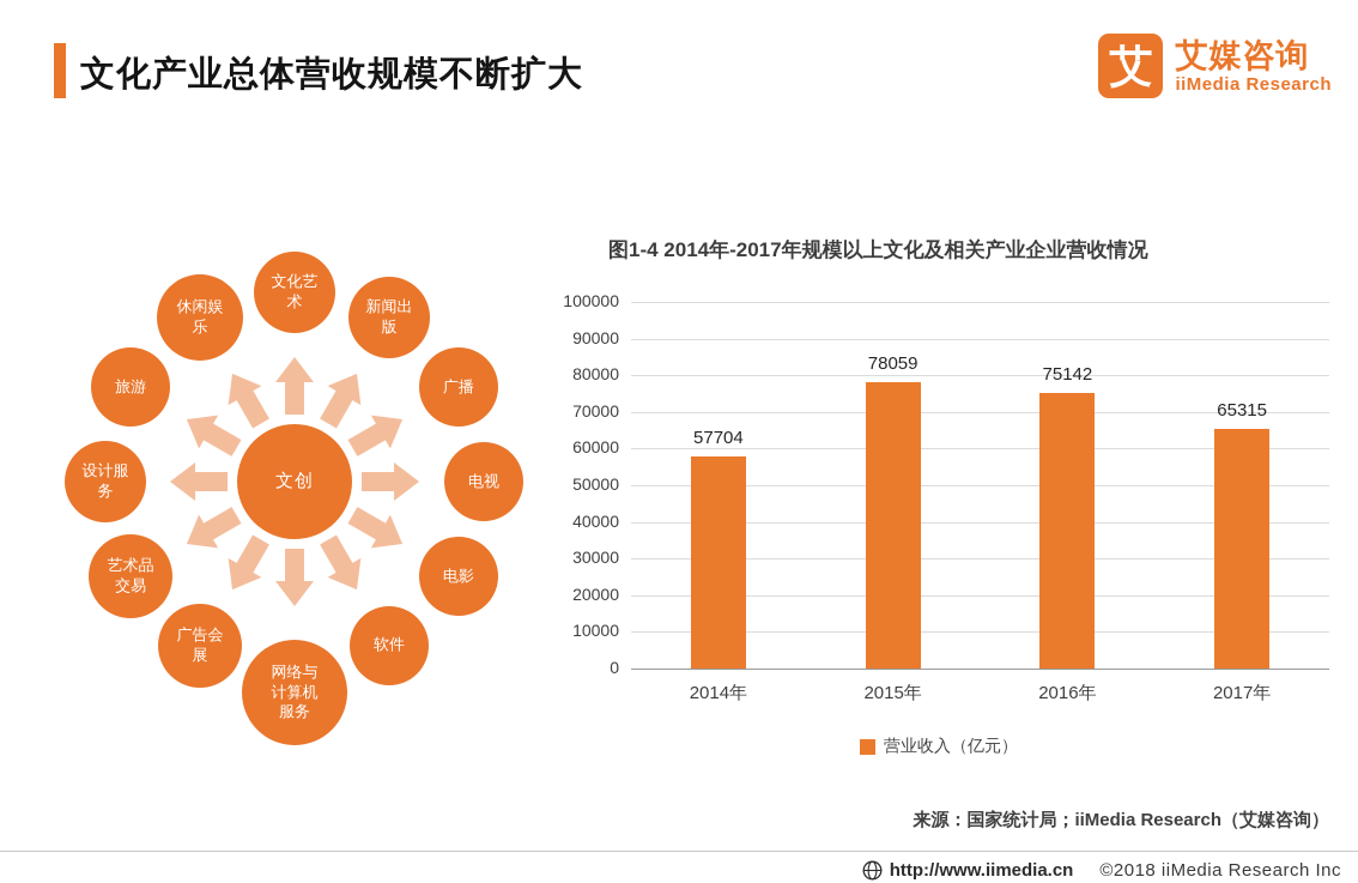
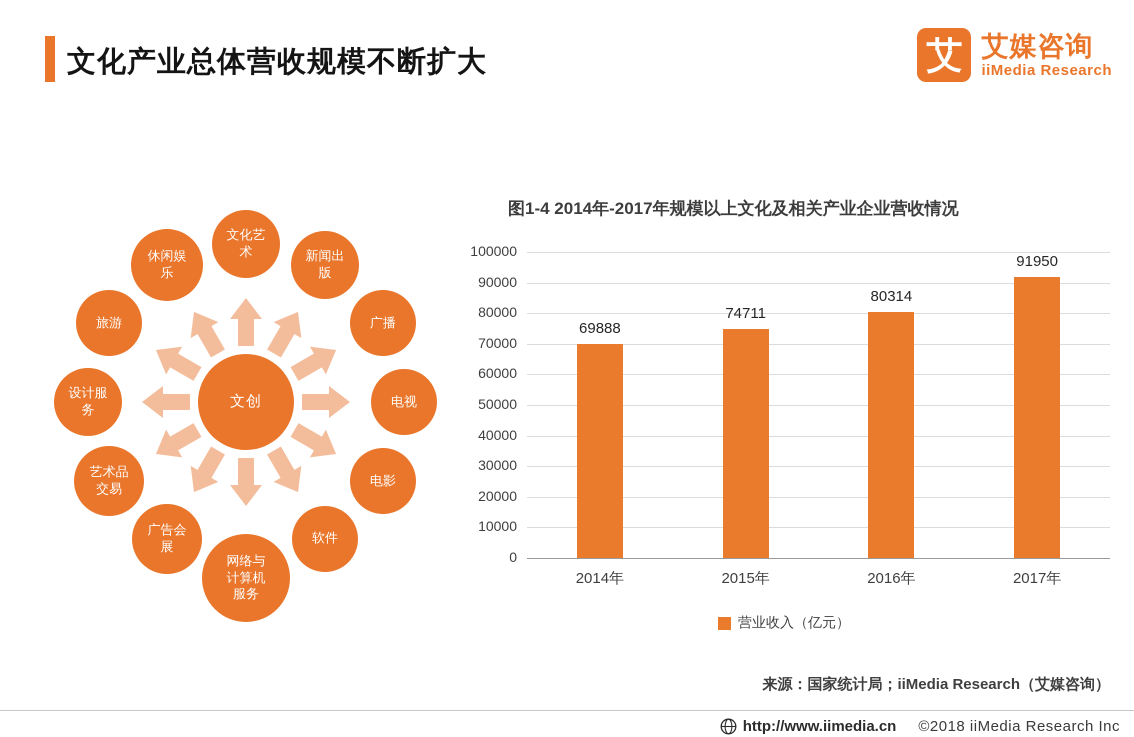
2014年: 57704 -> 69888
2015年: 78059 -> 74711
2016年: 75142 -> 80314
2017年: 65315 -> 91950
